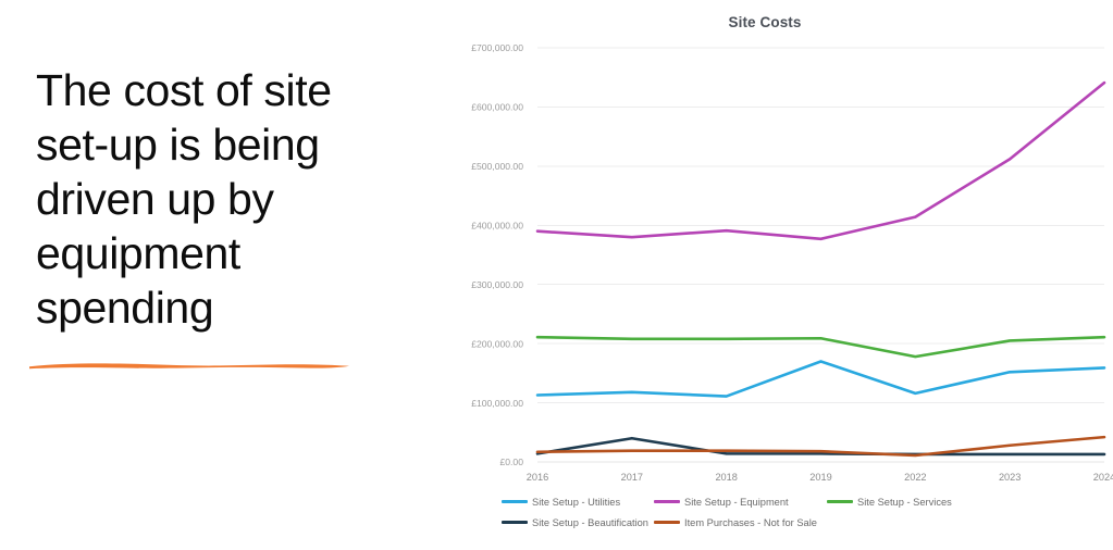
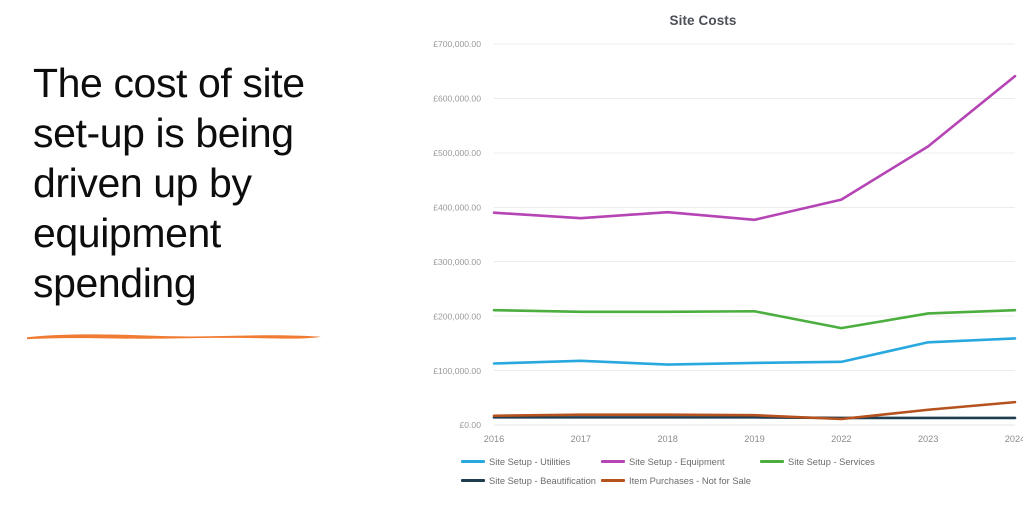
Site Setup - Beautification/2017: £40000 -> £10000
Site Setup - Utilities/2019: £170000 -> £110000
